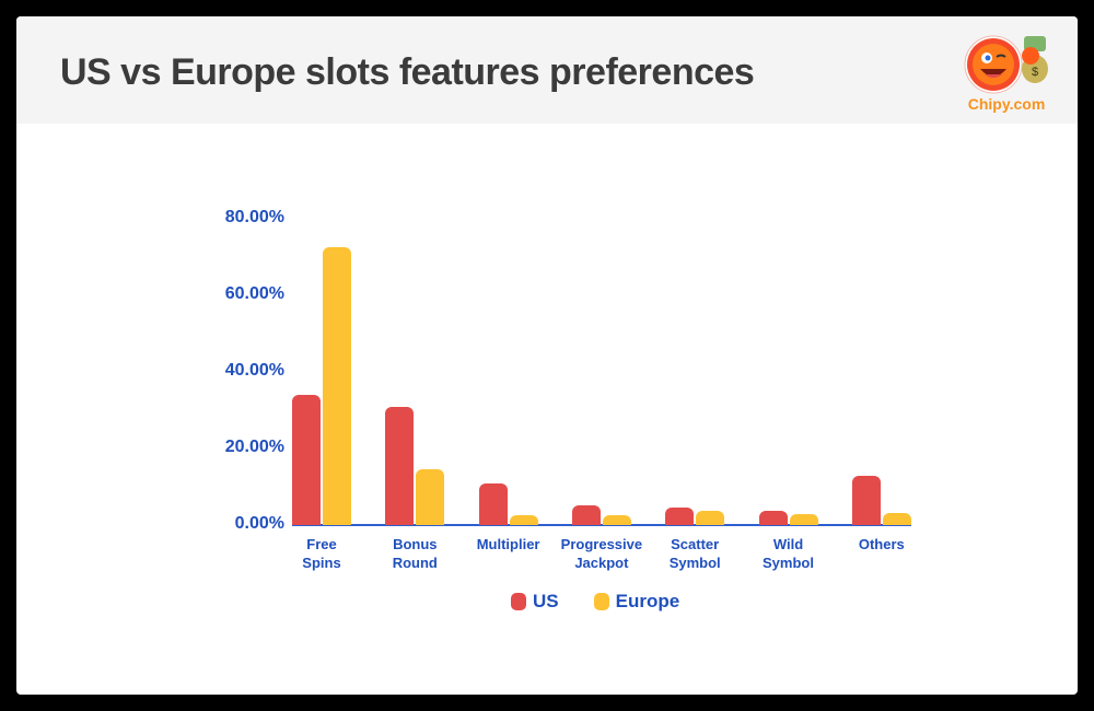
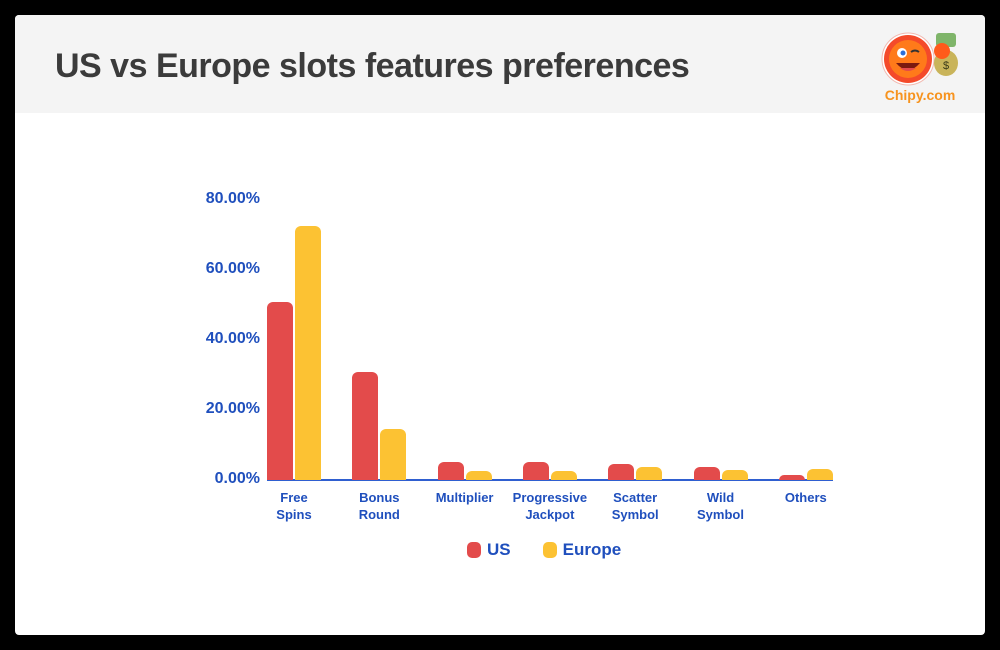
US/Free Spins: 34% -> 51%
US/Multiplier: 11% -> 5%
US/Others: 13% -> 1%
